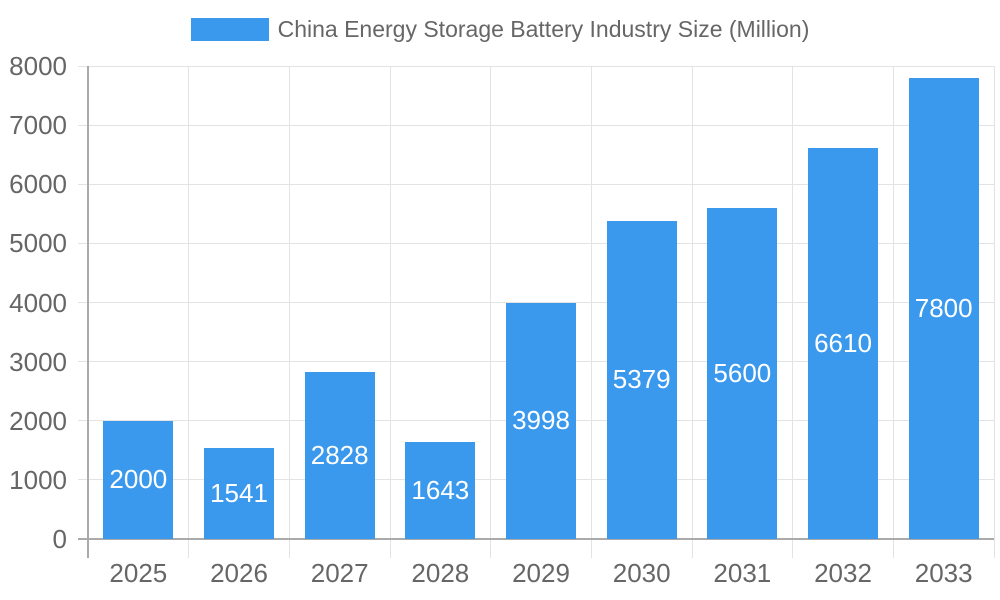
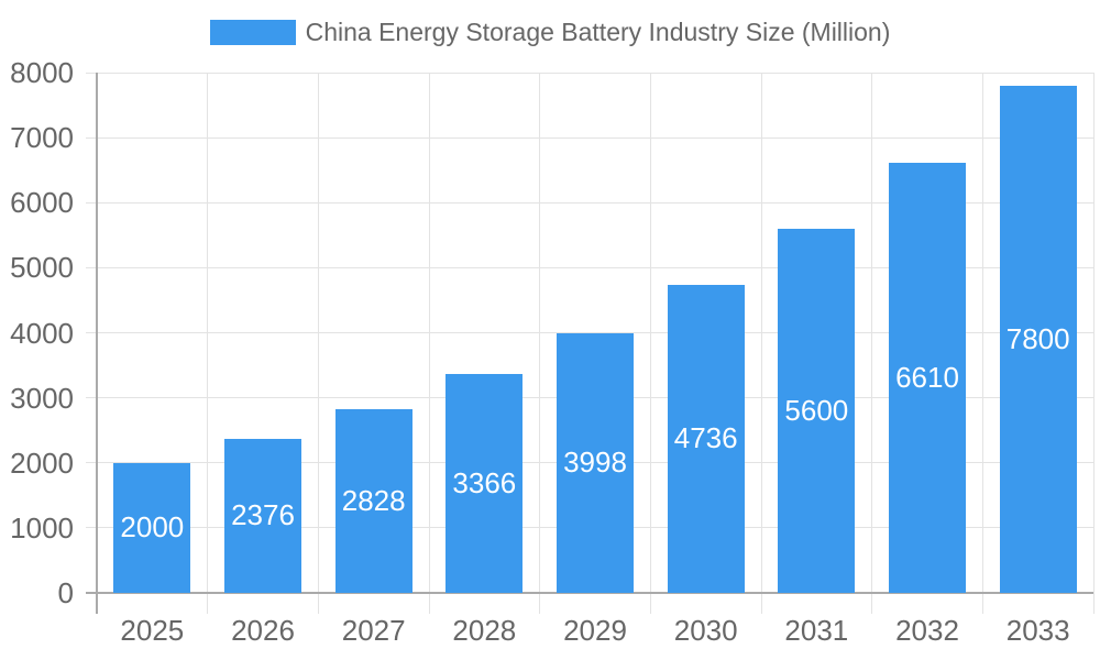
2026: 1541 -> 2376
2028: 1643 -> 3366
2030: 5379 -> 4736
